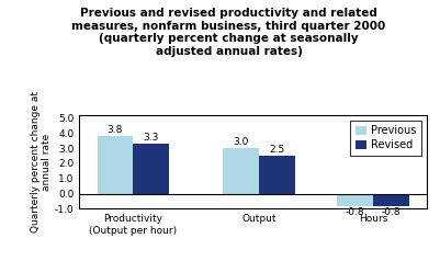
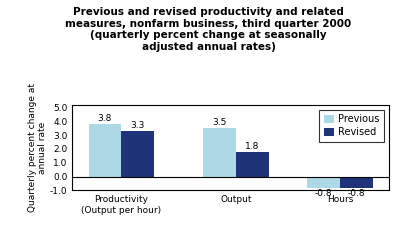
Previous/Output: 3.0 -> 3.5
Revised/Output: 2.5 -> 1.8
